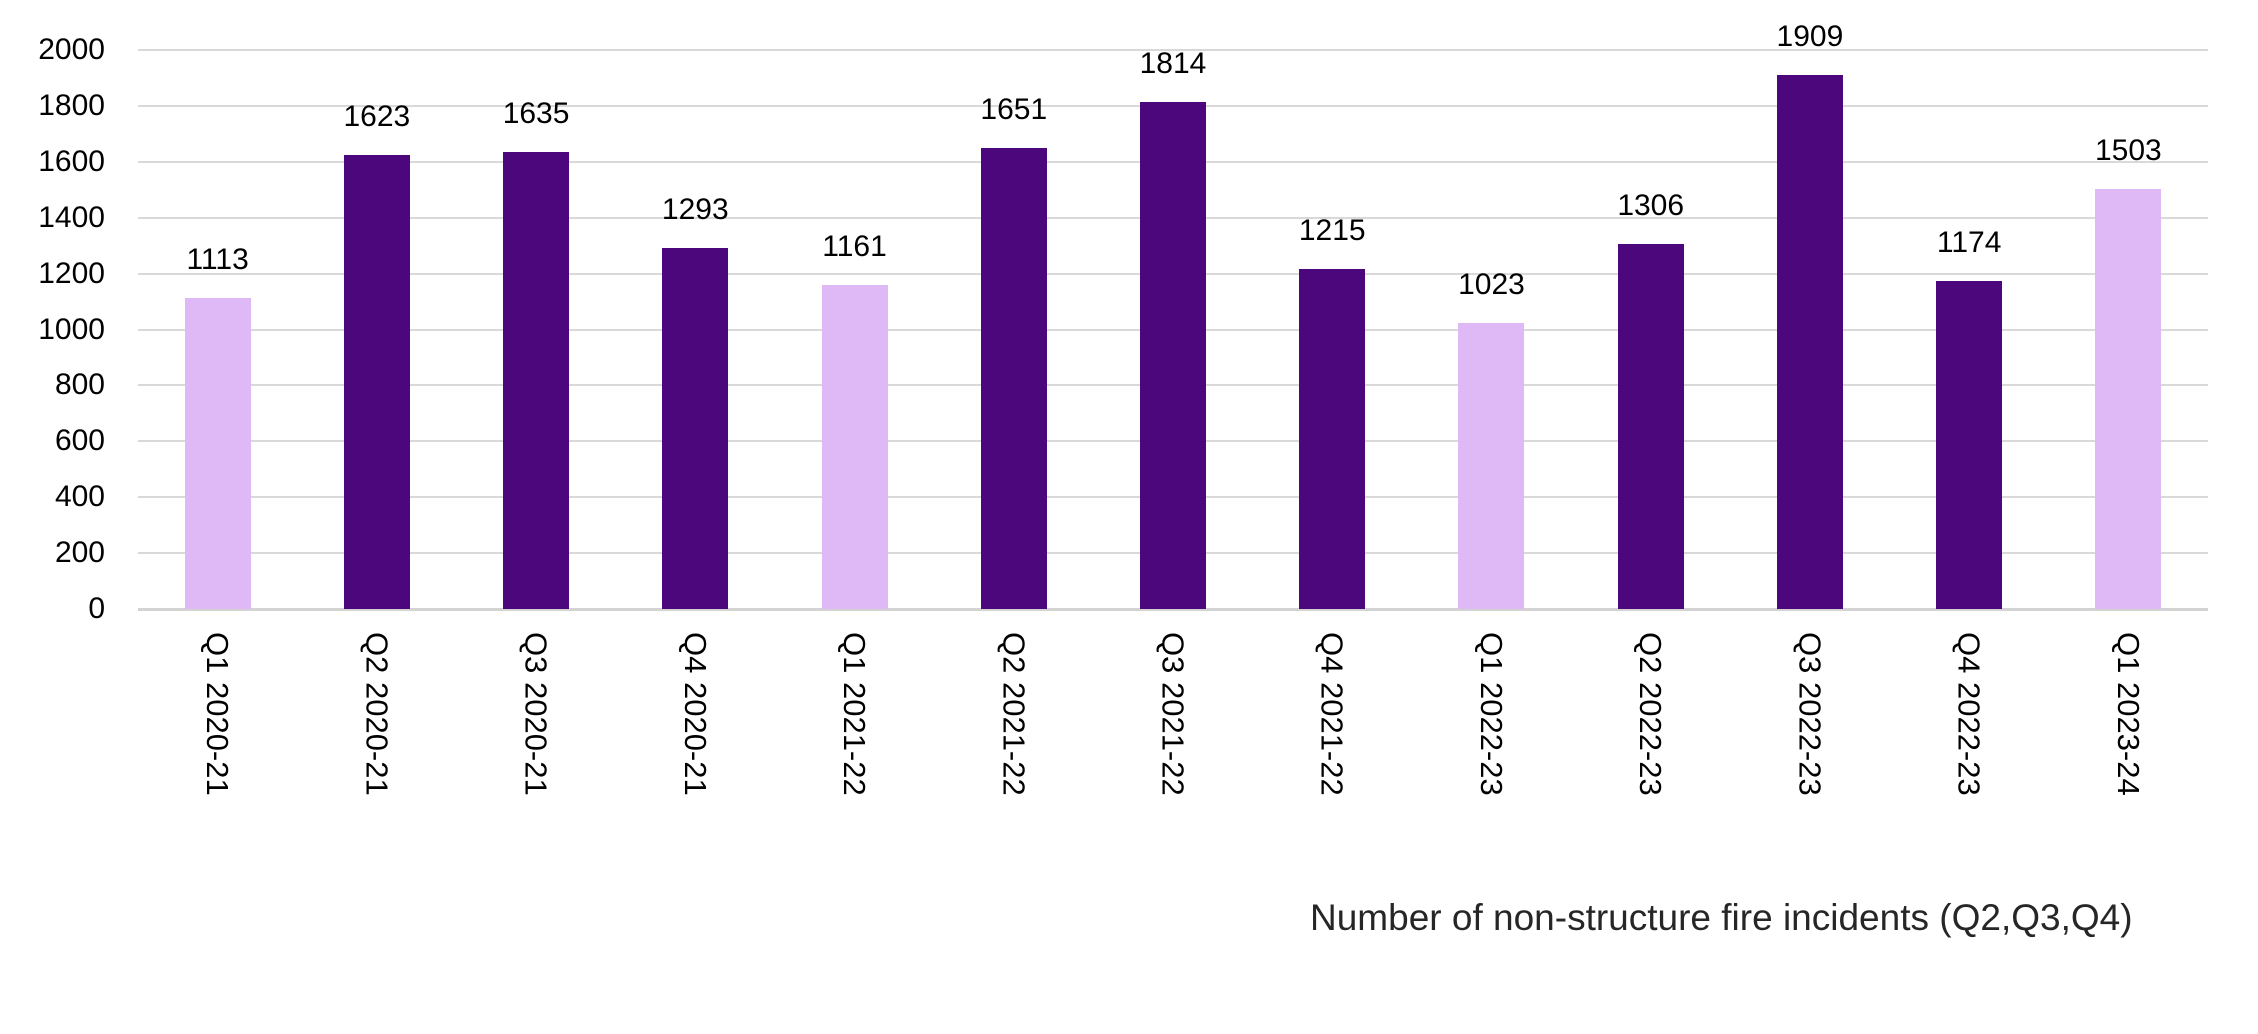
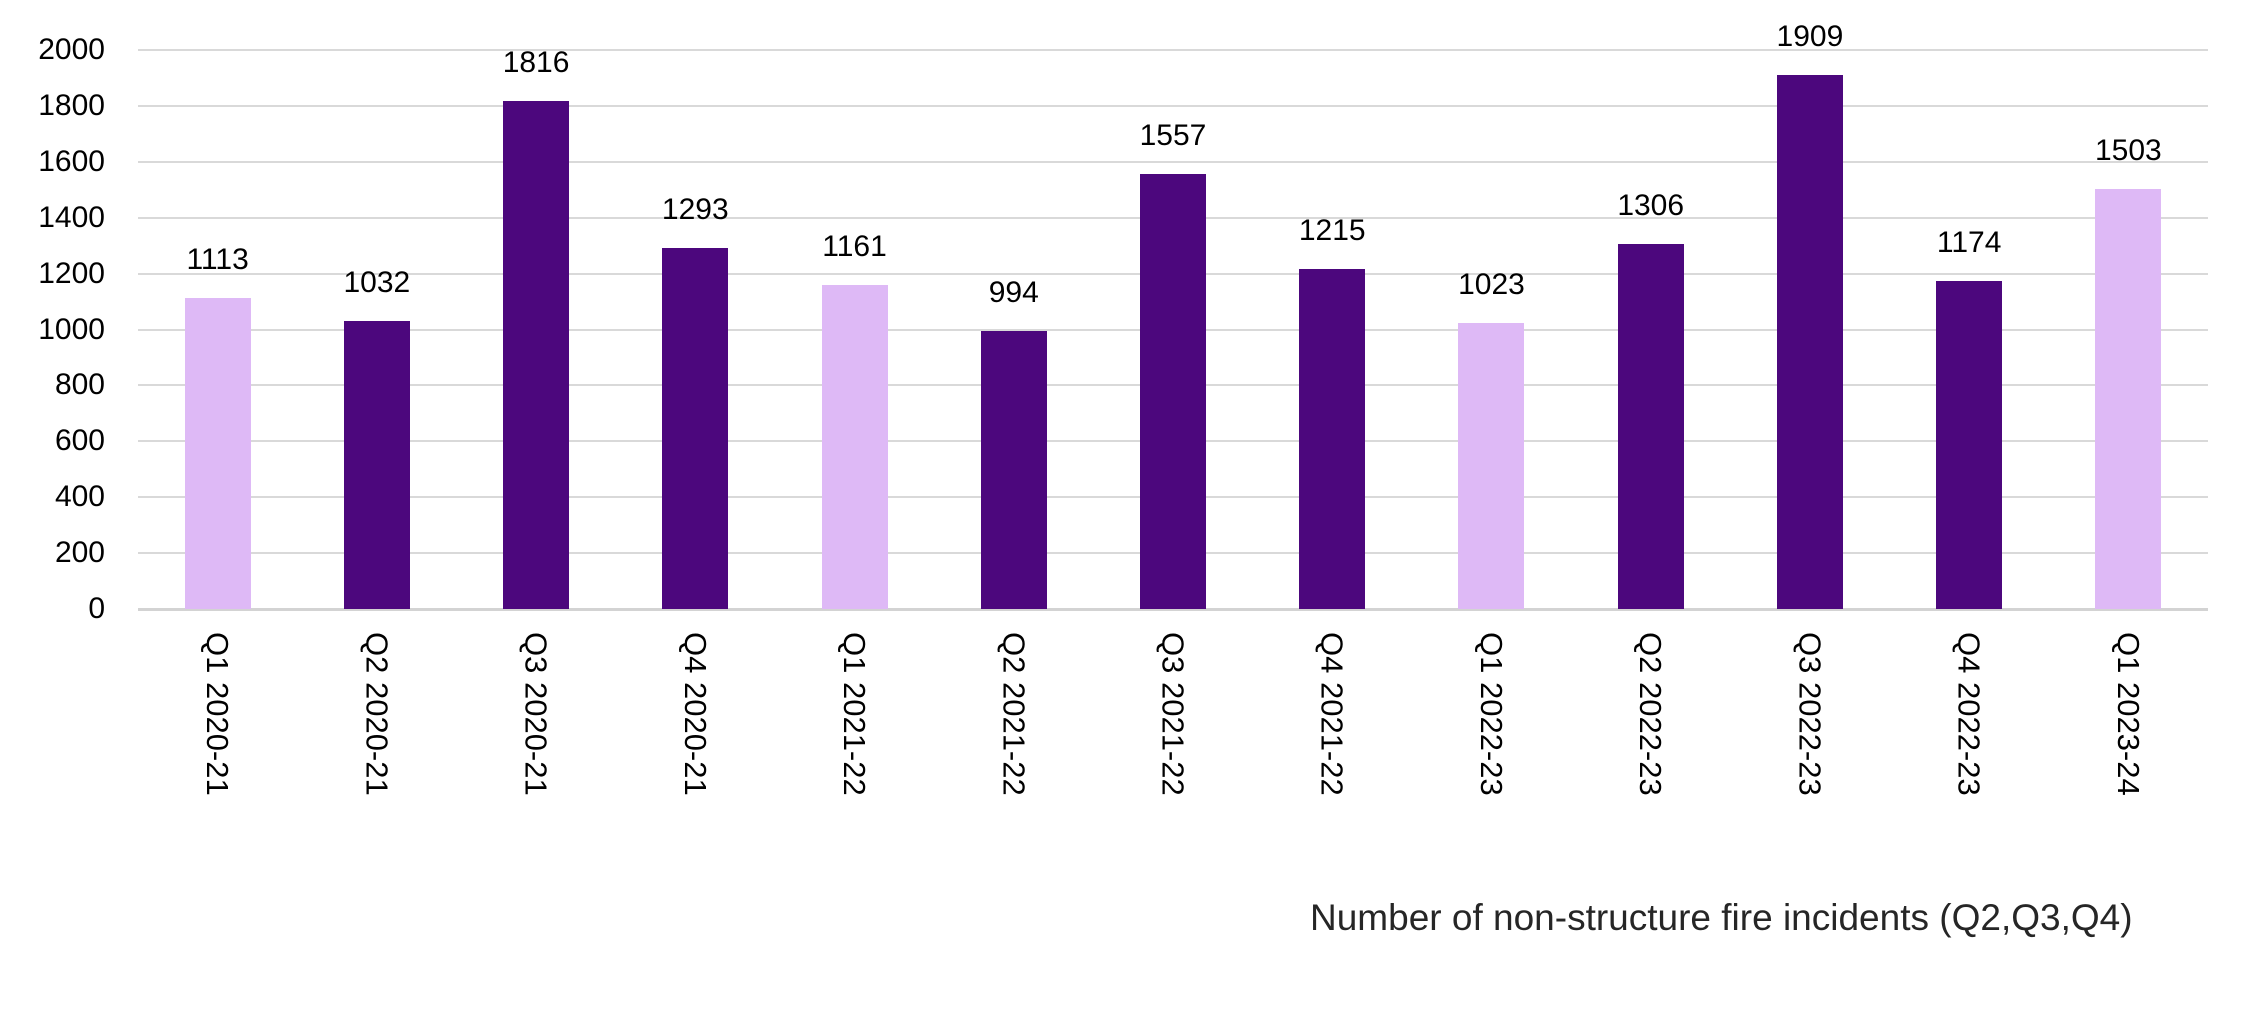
Q2 2020-21: 1623 -> 1032
Q3 2020-21: 1635 -> 1816
Q2 2021-22: 1651 -> 994
Q3 2021-22: 1814 -> 1557
